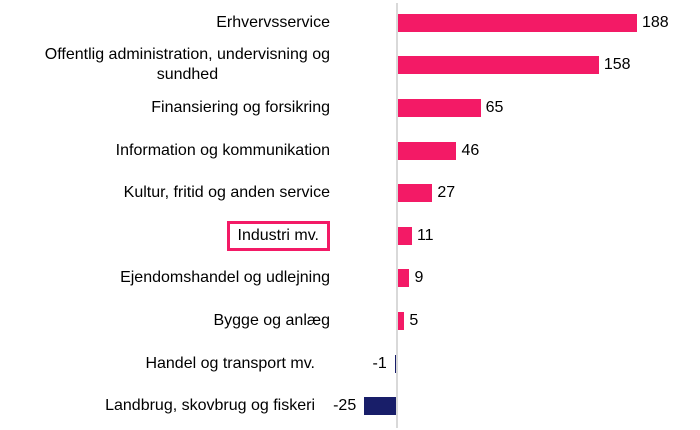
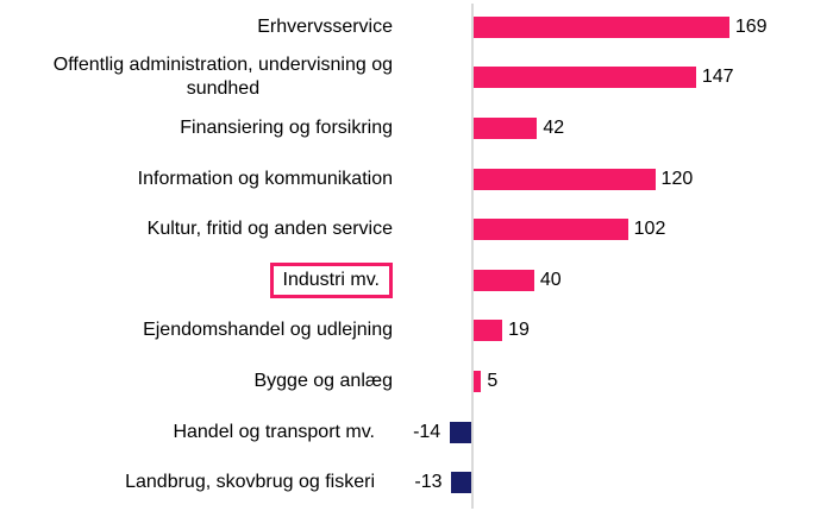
Erhvervsservice: 188 -> 169
Offentlig administration, undervisning og sundhed: 158 -> 147
Finansiering og forsikring: 65 -> 42
Information og kommunikation: 46 -> 120
Kultur, fritid og anden service: 27 -> 102
Industri mv.: 11 -> 40
Ejendomshandel og udlejning: 9 -> 19
Handel og transport mv.: -1 -> -14
Landbrug, skovbrug og fiskeri: -25 -> -13
